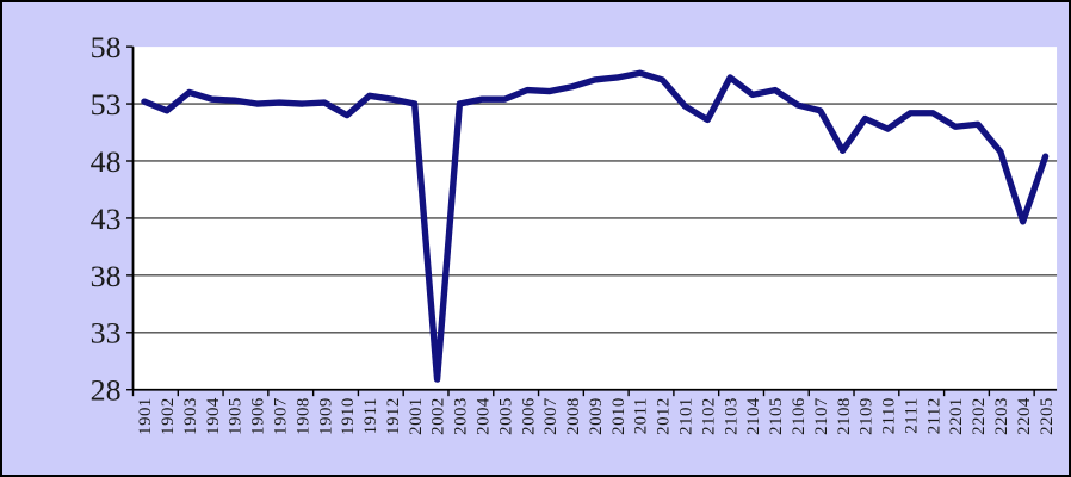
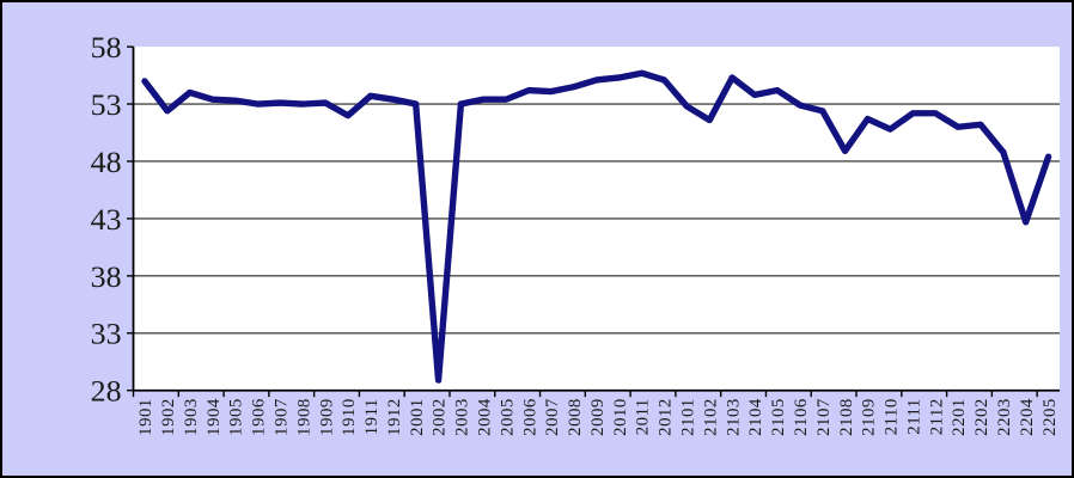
1901: 53 -> 55
